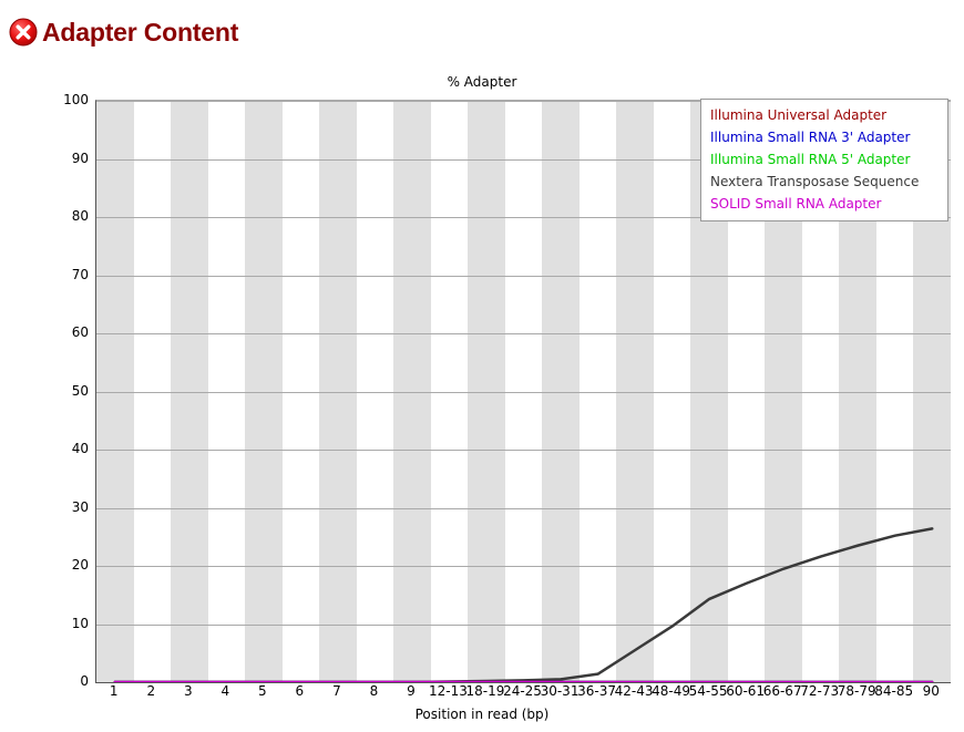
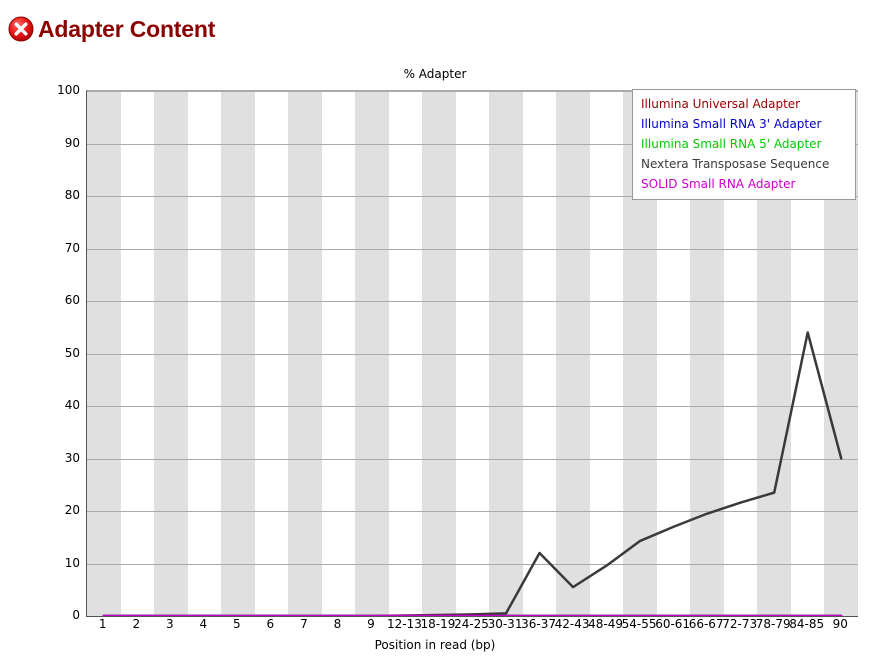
Nextera Transposase Sequence/36-37: 1 -> 12
Nextera Transposase Sequence/84-85: 25 -> 54
Nextera Transposase Sequence/90: 26 -> 30
